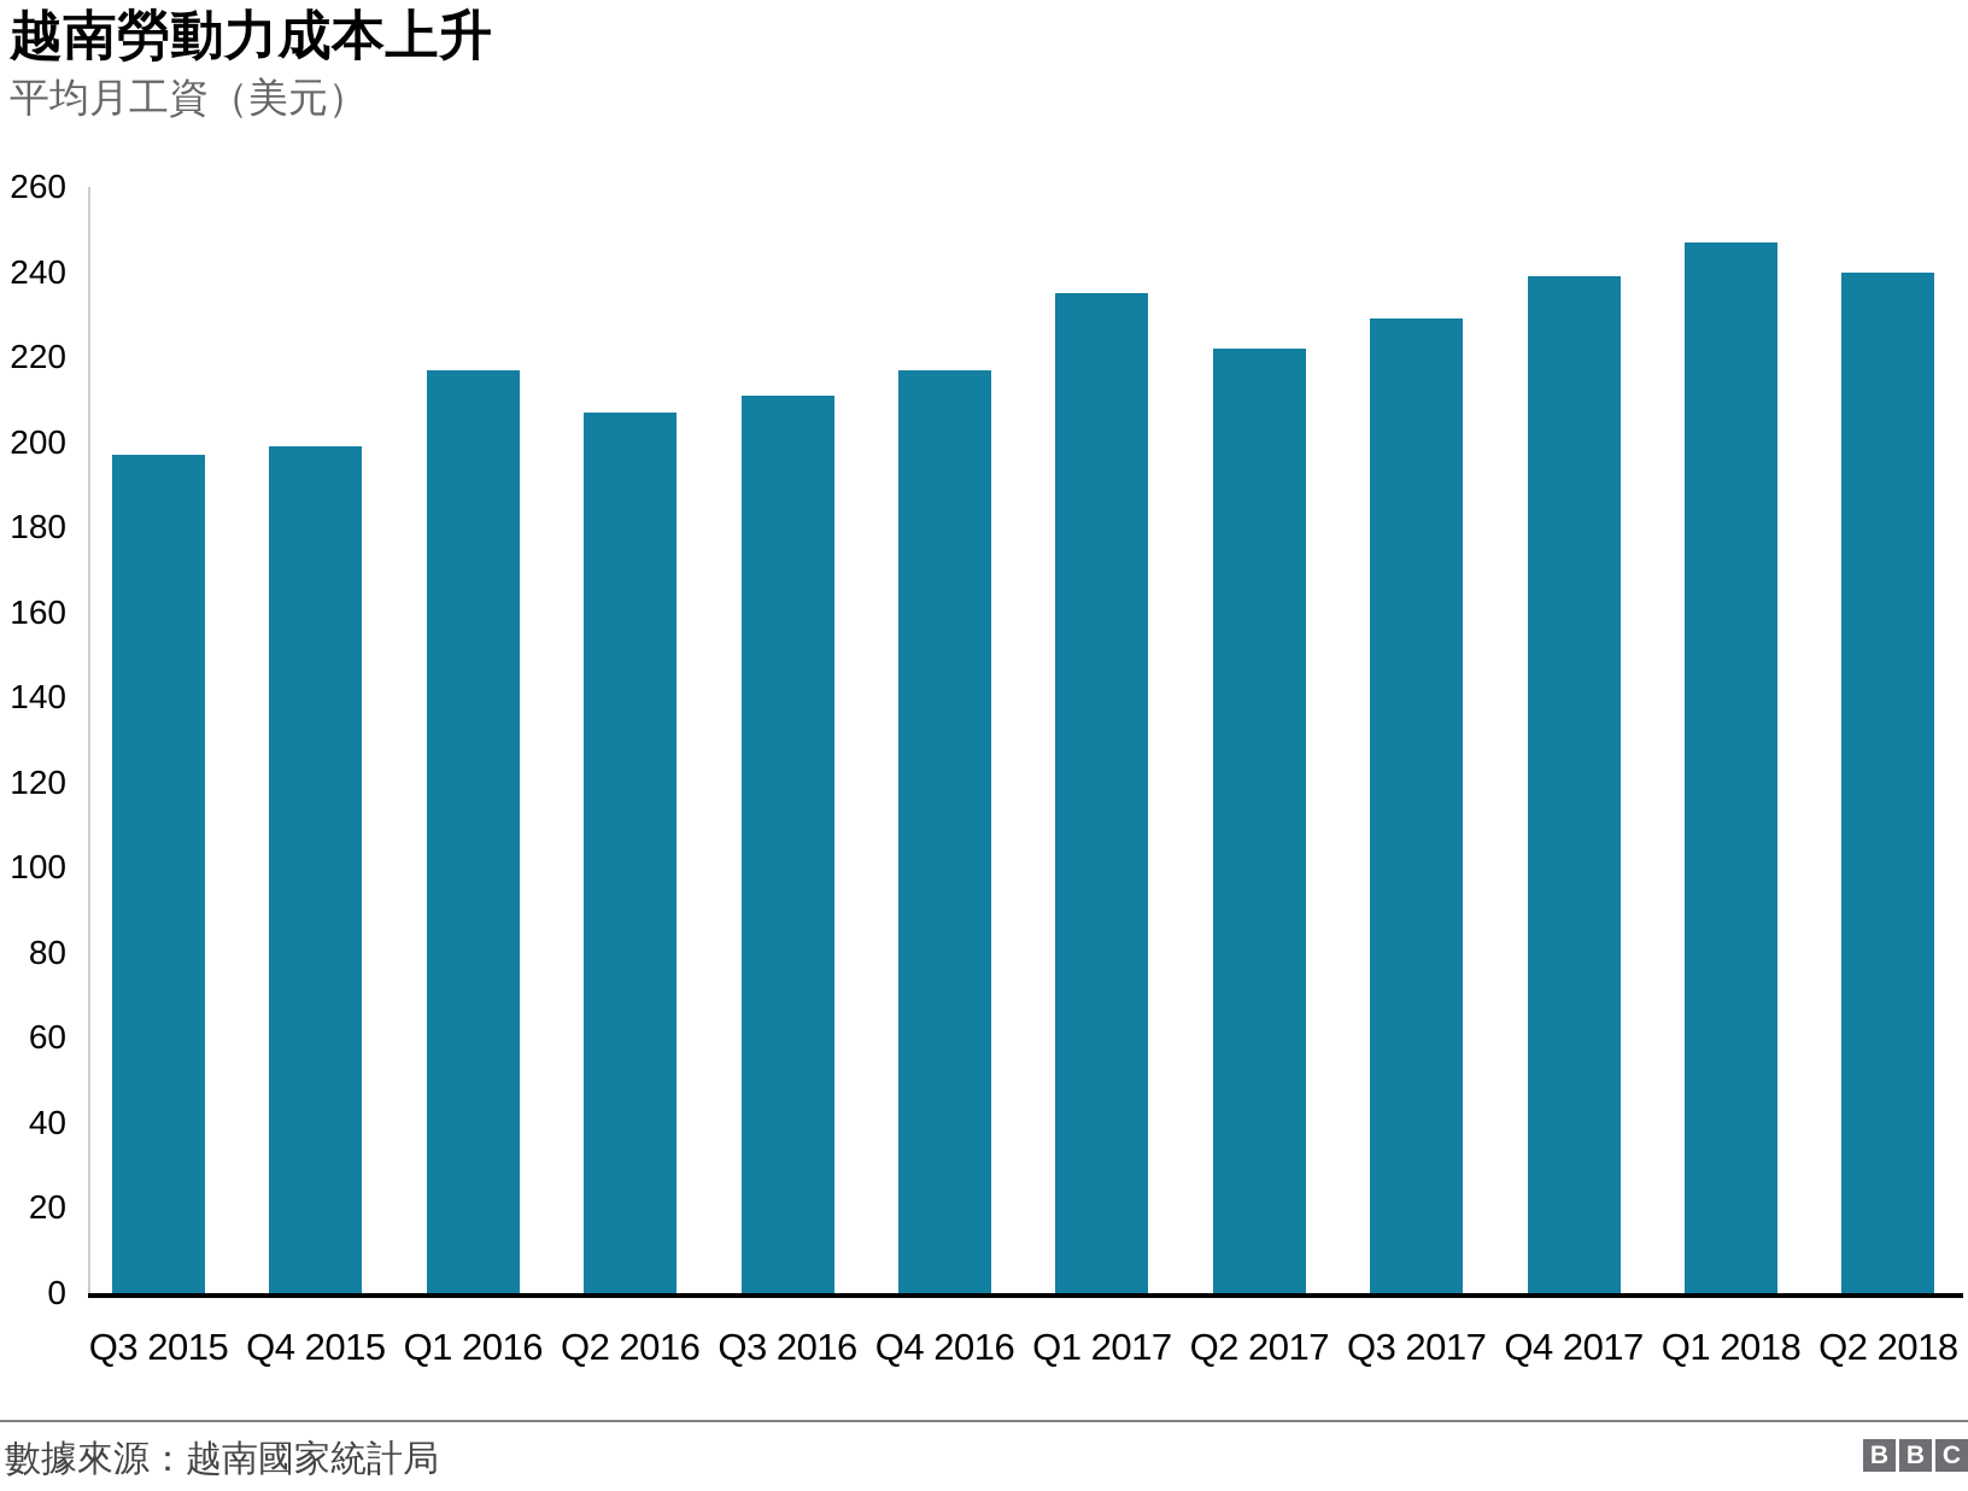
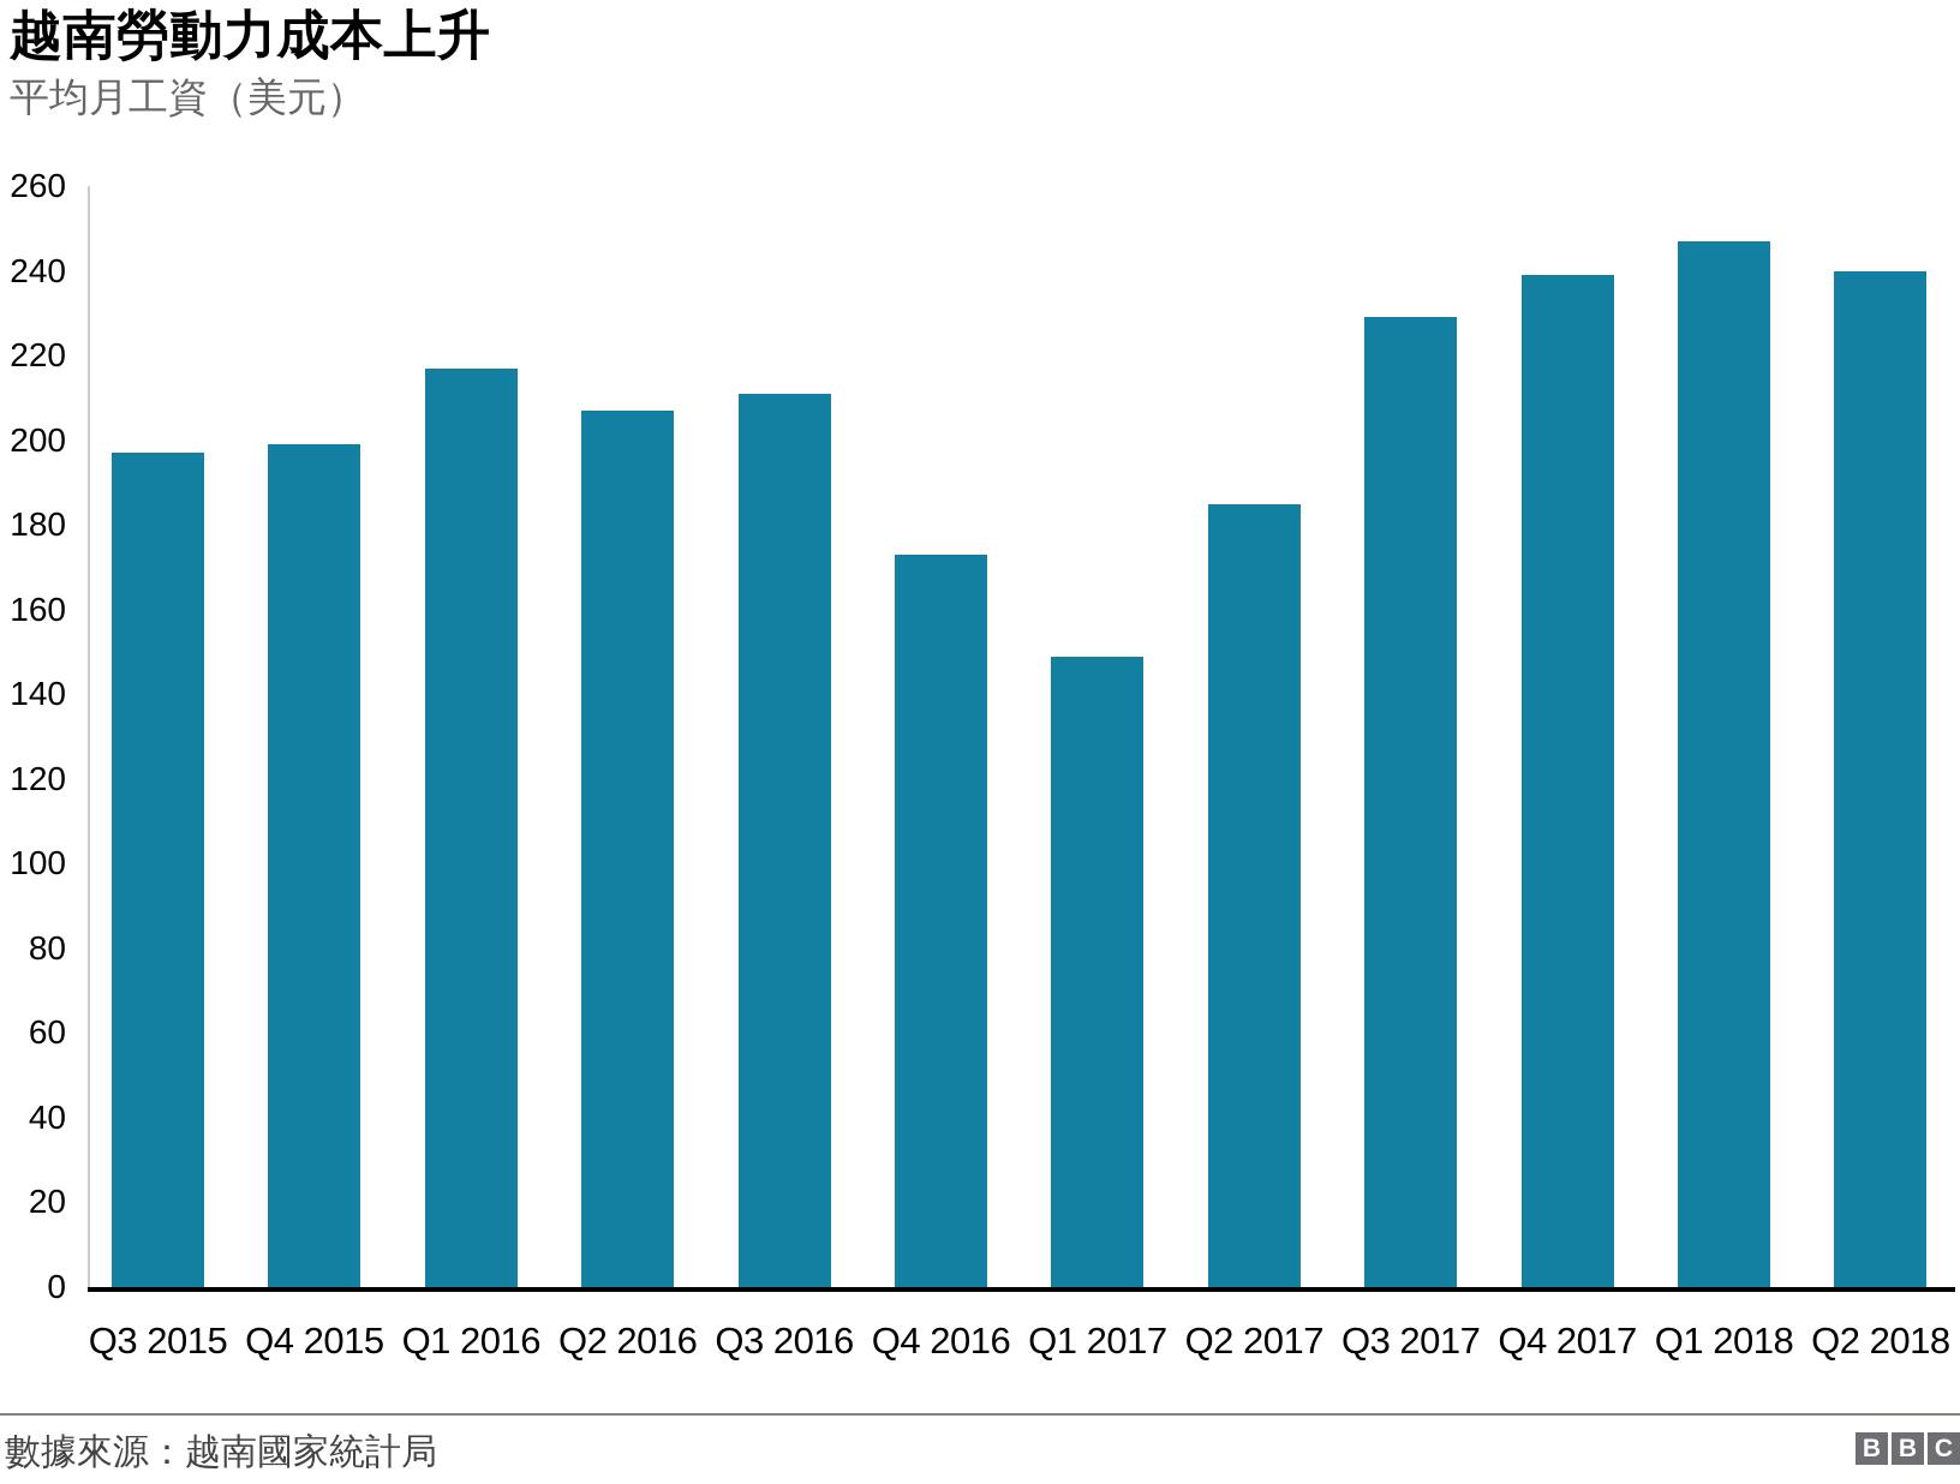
Q4 2016: 217 -> 173
Q1 2017: 235 -> 149
Q2 2017: 222 -> 185
